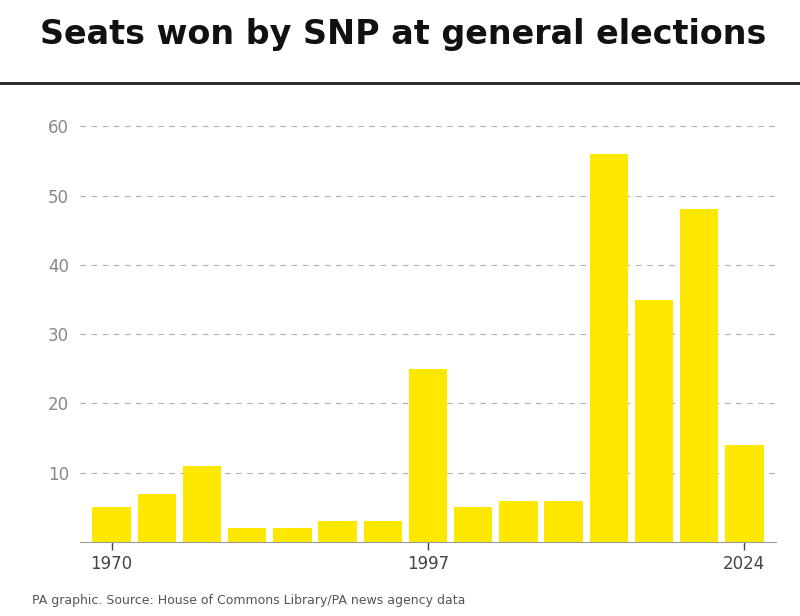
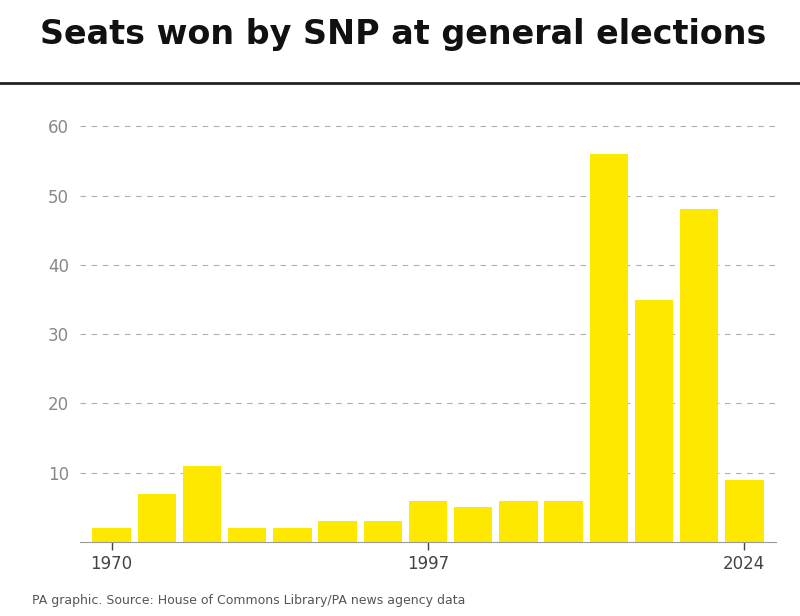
1970: 5 -> 2
1997: 25 -> 6
2024: 14 -> 9
